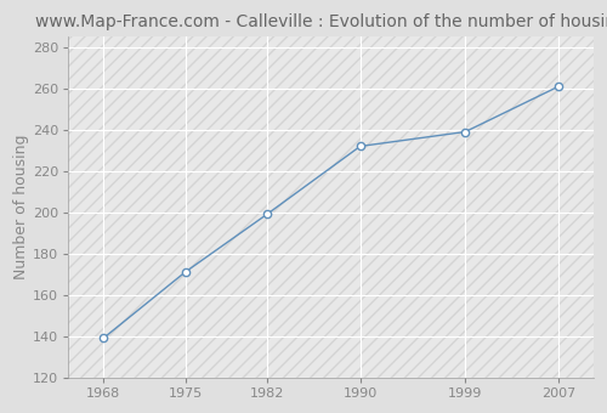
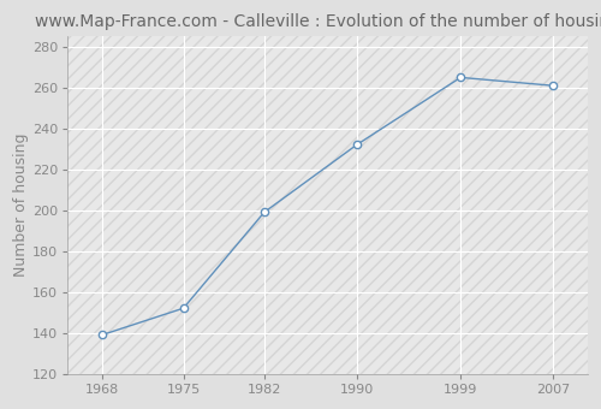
1975: 171 -> 152
1999: 239 -> 265
